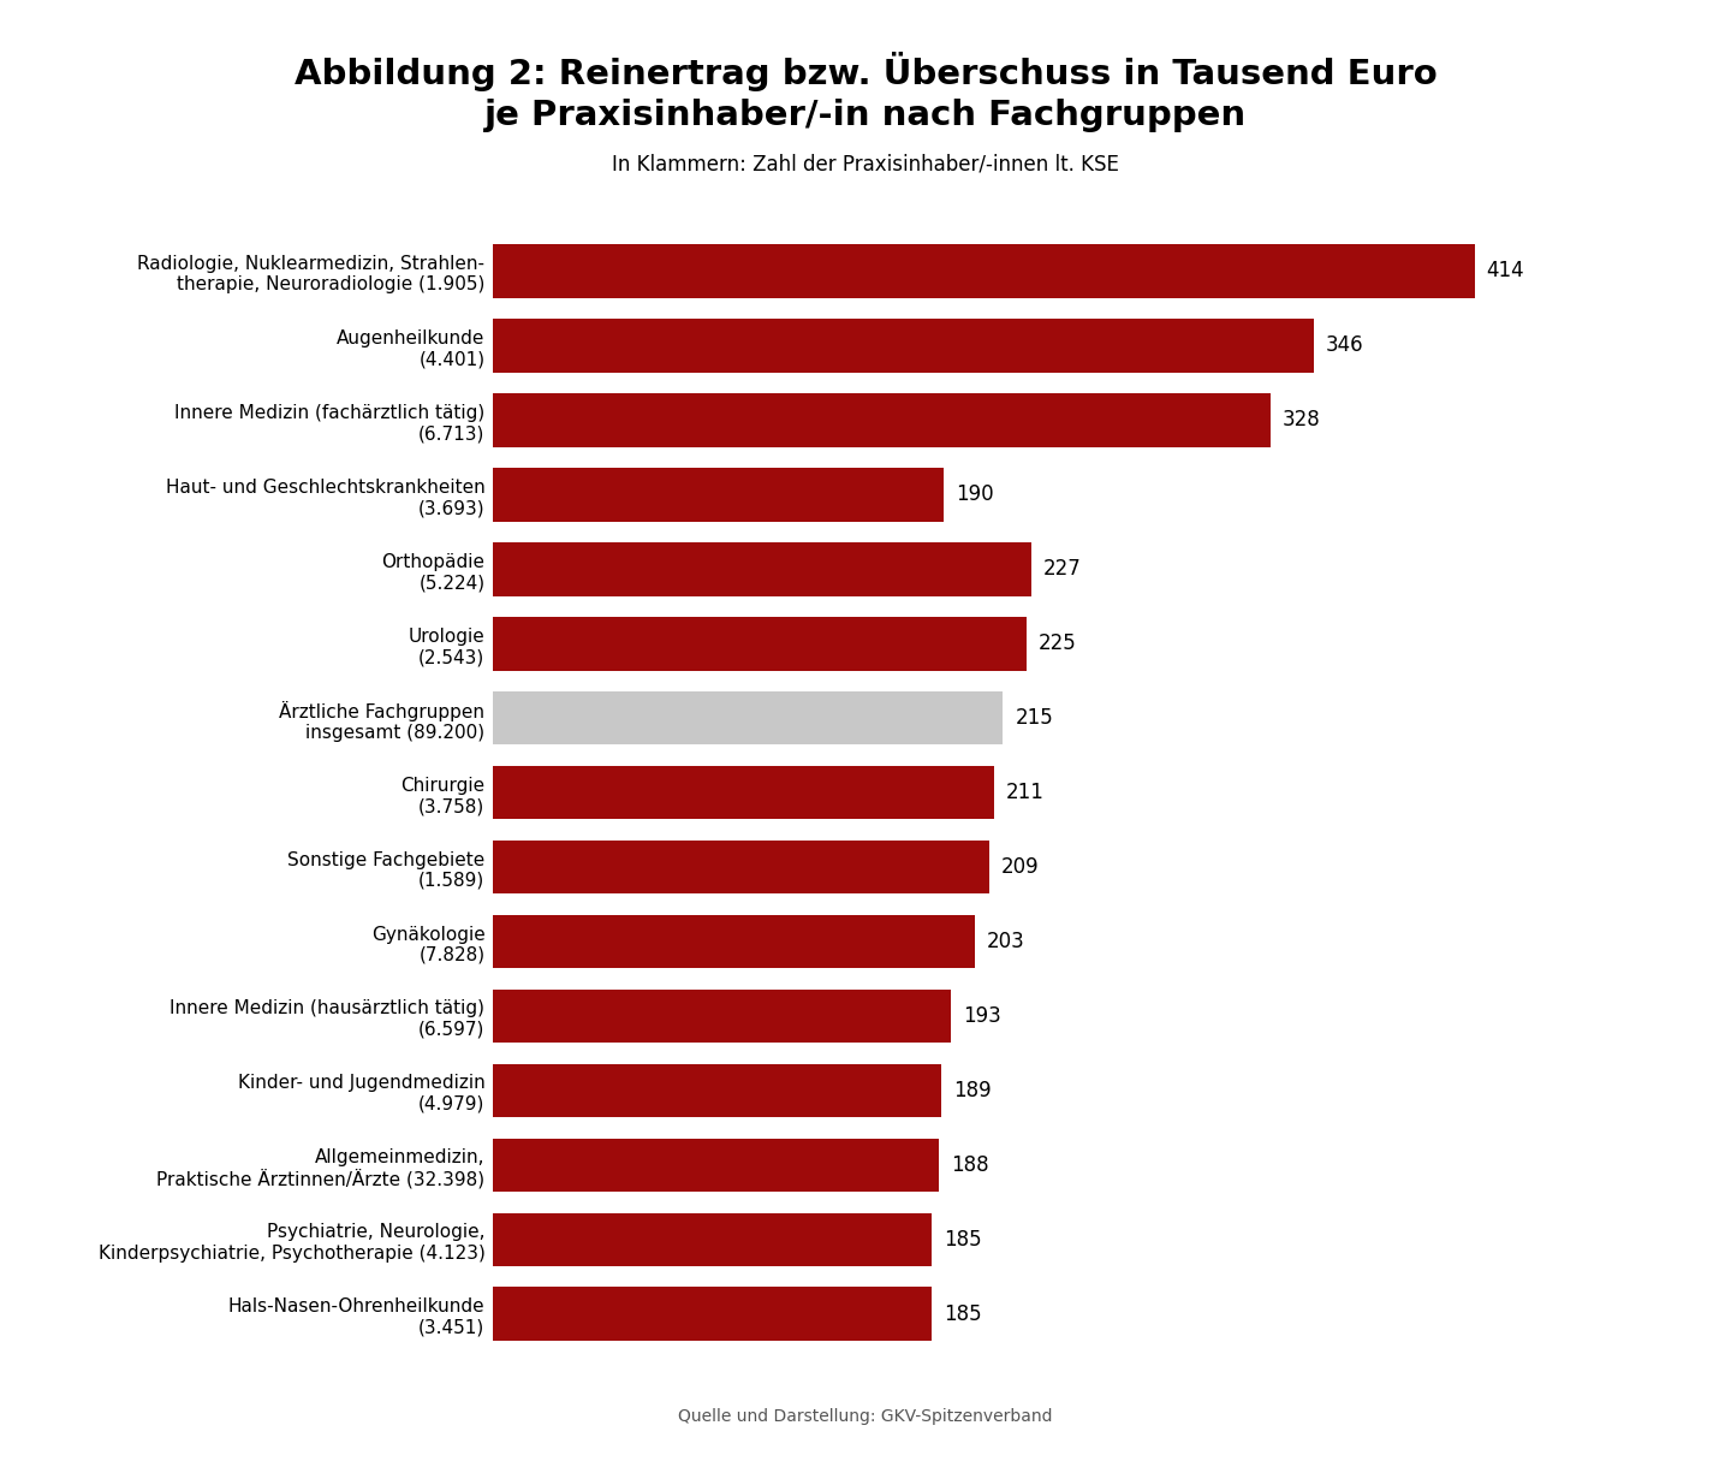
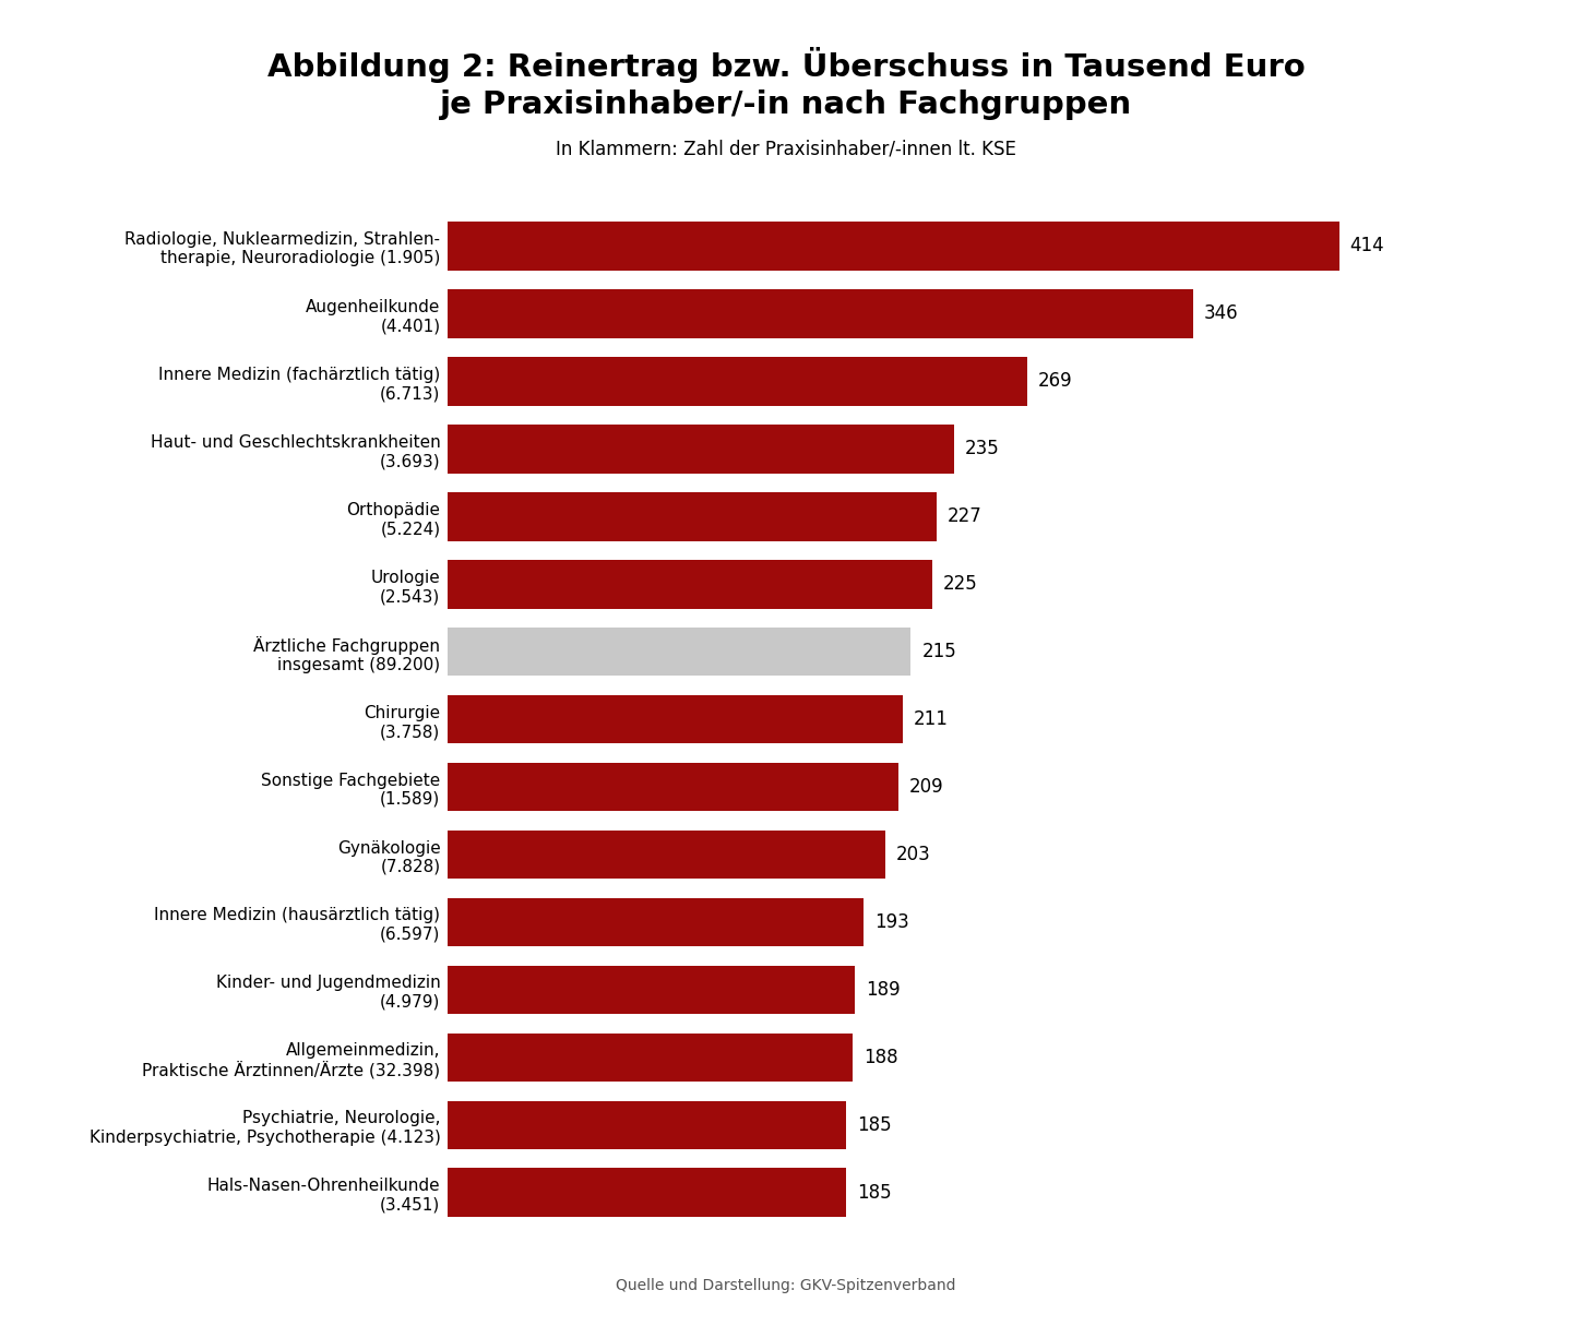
Innere Medizin (fachärztlich tätig) (6.713): 328 -> 269
Haut- und Geschlechtskrankheiten (3.693): 190 -> 235
